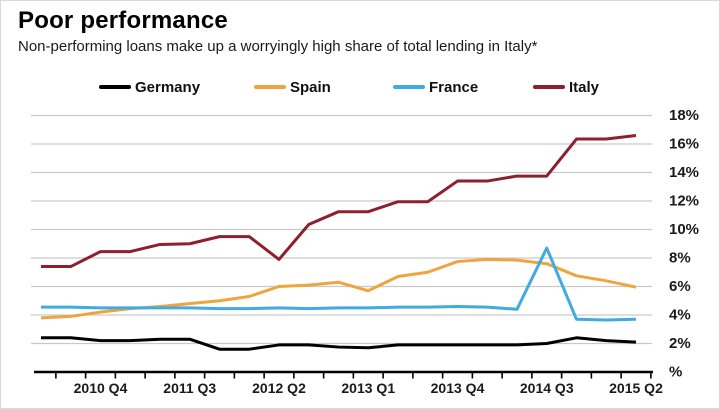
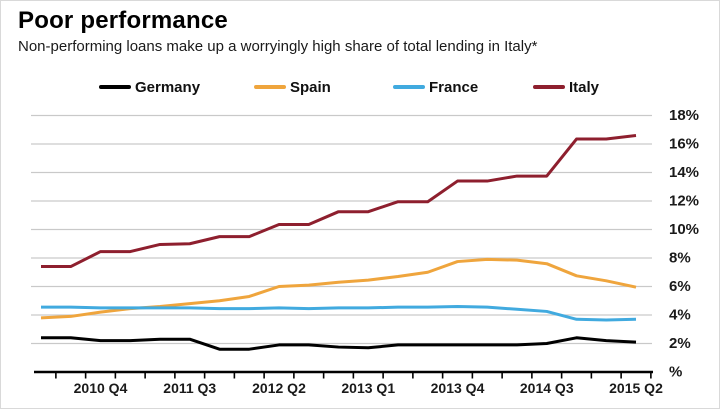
Italy/2012 Q2: 7.9% -> 10.3%
Spain/2013 Q1: 5.7% -> 6.5%
France/2014 Q3: 8.7% -> 4.2%
